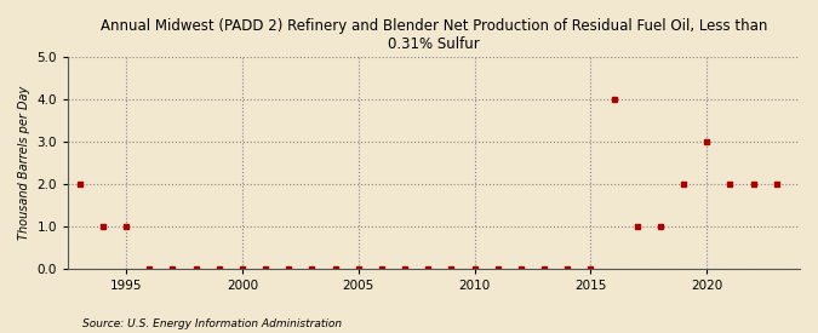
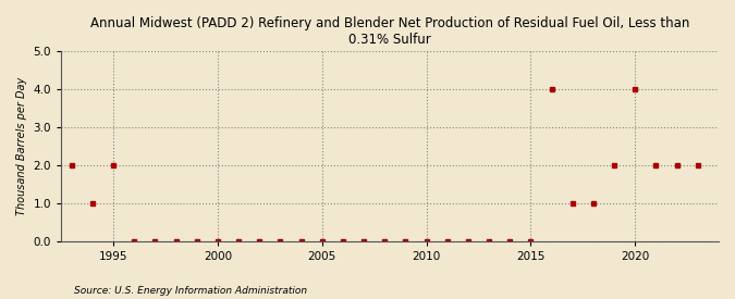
1995: 1 -> 2
2020: 3 -> 4
